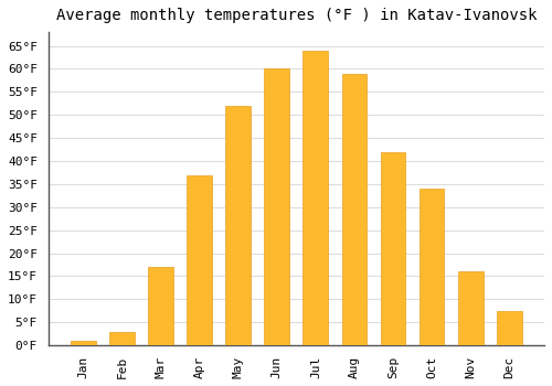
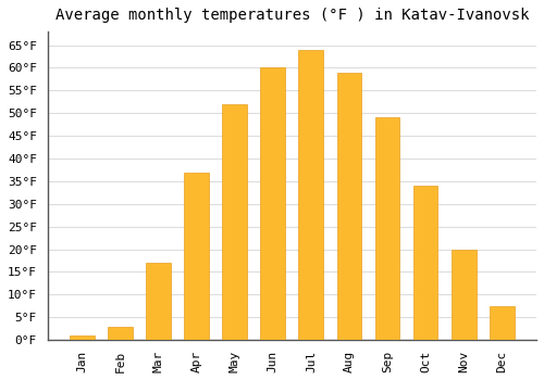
Sep: 42.0°F -> 49.0°F
Nov: 16.0°F -> 20.0°F
